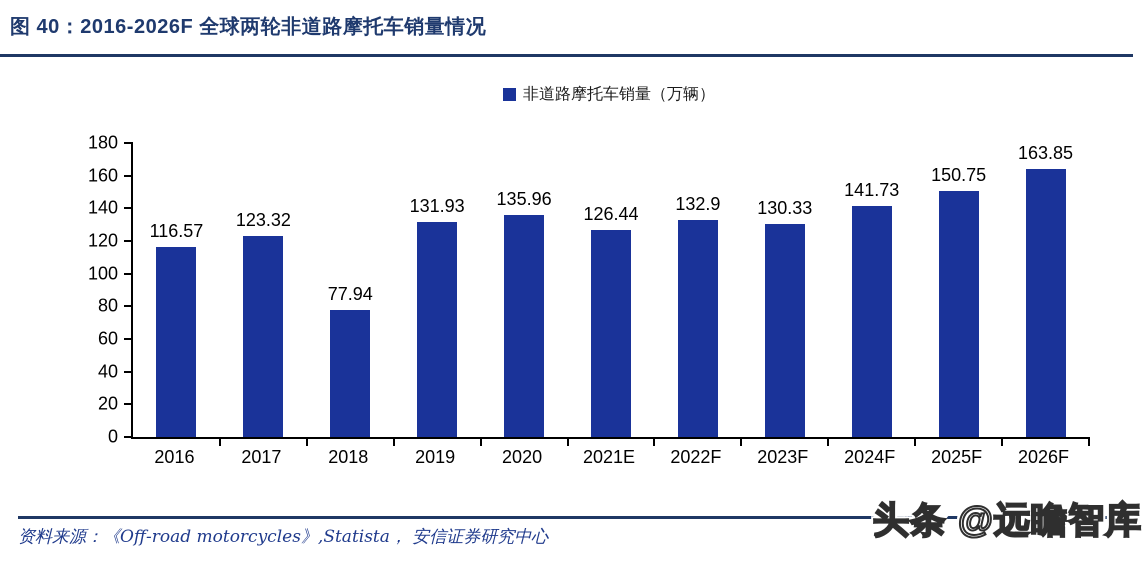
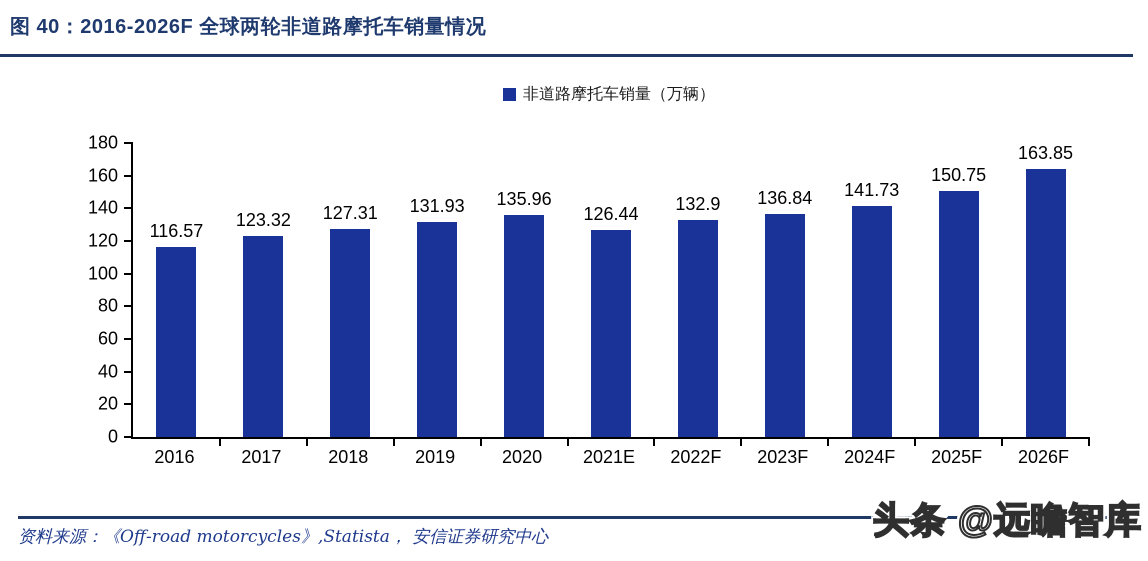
2018: 77.94 -> 127.31
2023F: 130.33 -> 136.84
